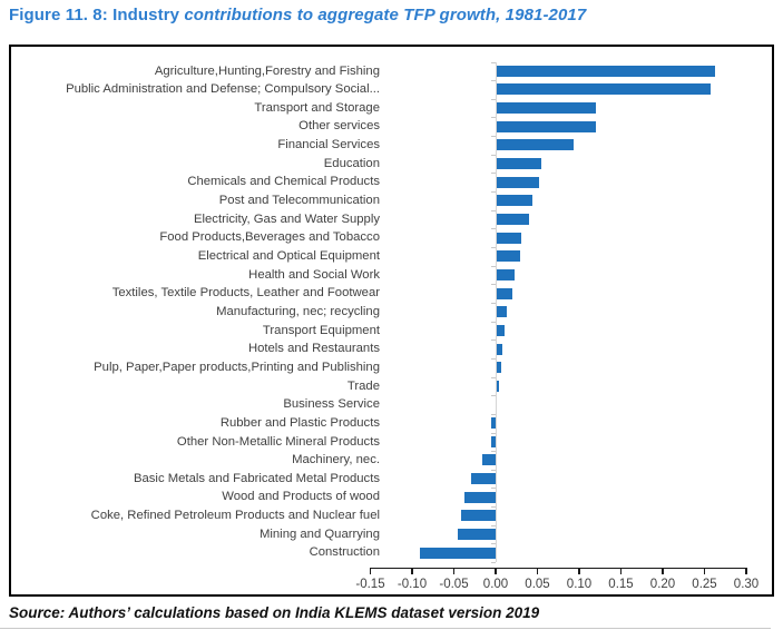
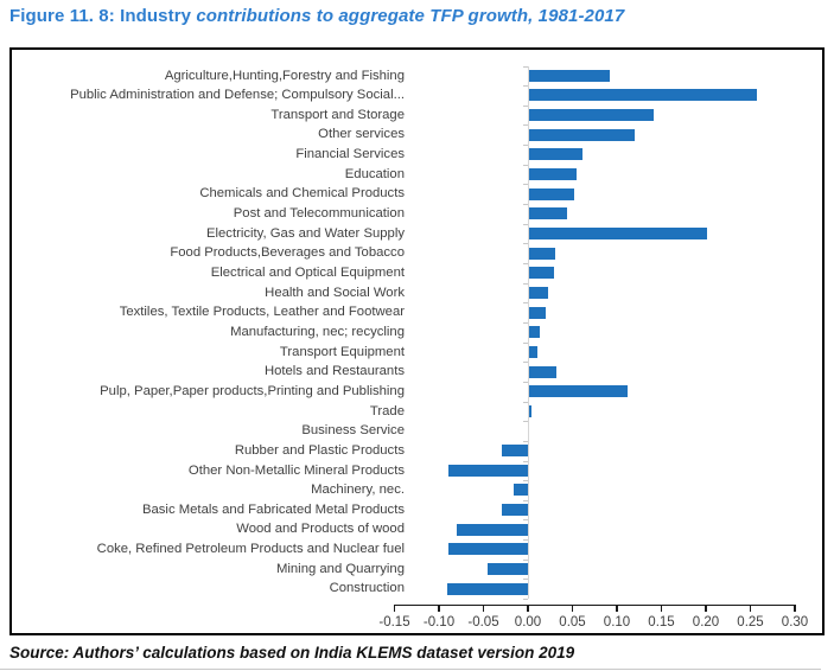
Agriculture,Hunting,Forestry and Fishing: 0.26 -> 0.09
Transport and Storage: 0.12 -> 0.14
Financial Services: 0.09 -> 0.06
Electricity, Gas and Water Supply: 0.04 -> 0.20
Hotels and Restaurants: 0.01 -> 0.03
Pulp, Paper,Paper products,Printing and Publishing: 0.01 -> 0.11
Rubber and Plastic Products: -0.01 -> -0.03
Other Non-Metallic Mineral Products: -0.01 -> -0.09
Wood and Products of wood: -0.04 -> -0.08
Coke, Refined Petroleum Products and Nuclear fuel: -0.04 -> -0.09
